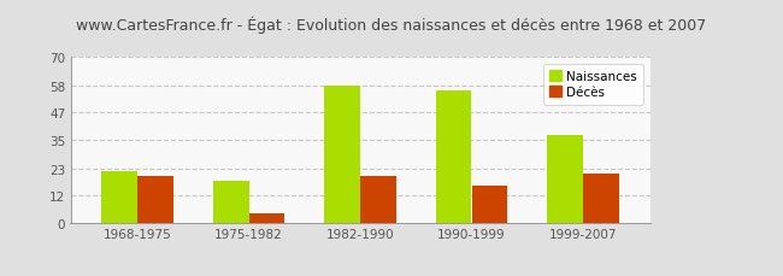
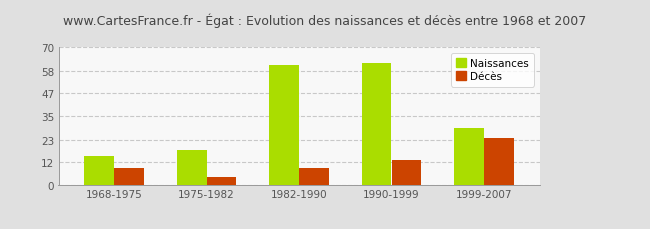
Naissances/1968-1975: 22 -> 15
Décès/1968-1975: 20 -> 9
Naissances/1982-1990: 58 -> 61
Décès/1982-1990: 20 -> 9
Naissances/1990-1999: 56 -> 62
Décès/1990-1999: 16 -> 13
Naissances/1999-2007: 37 -> 29
Décès/1999-2007: 21 -> 24
